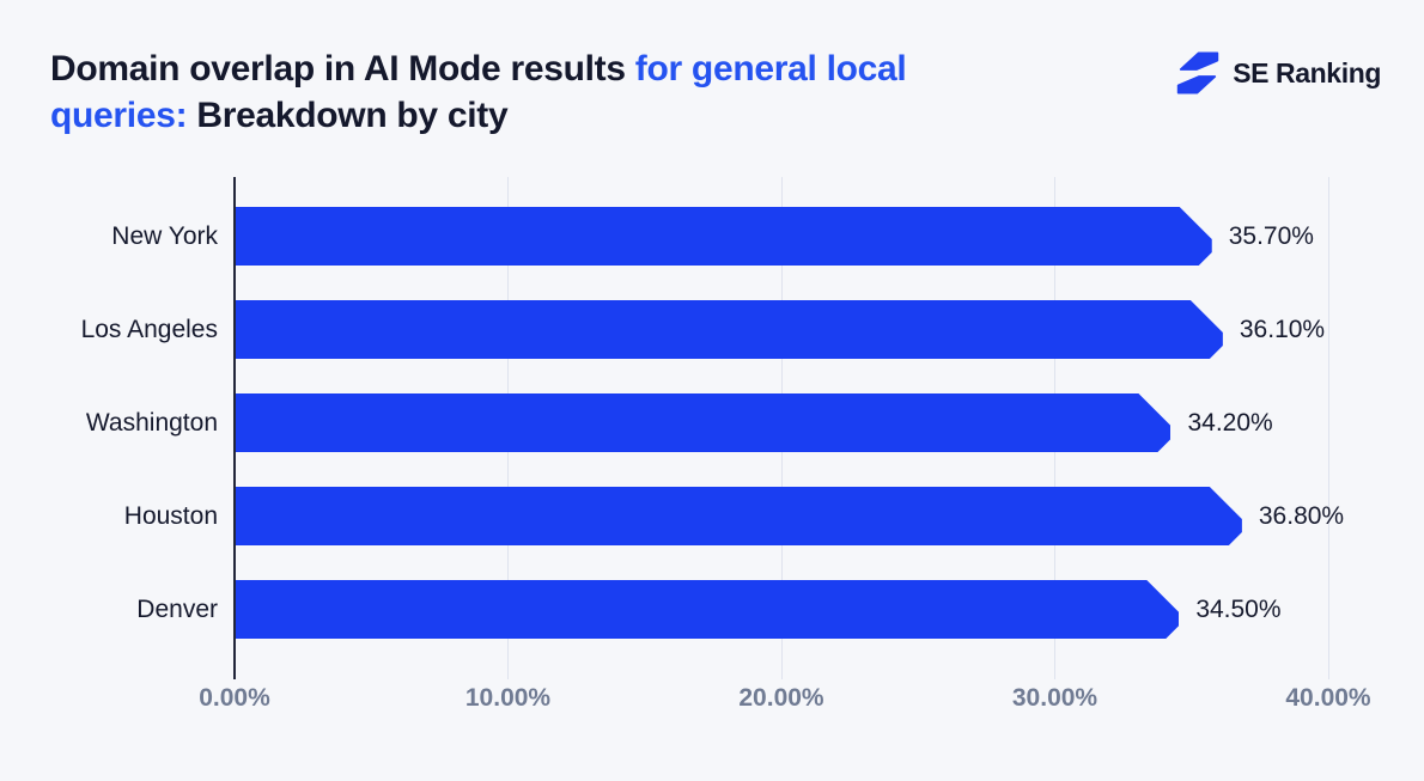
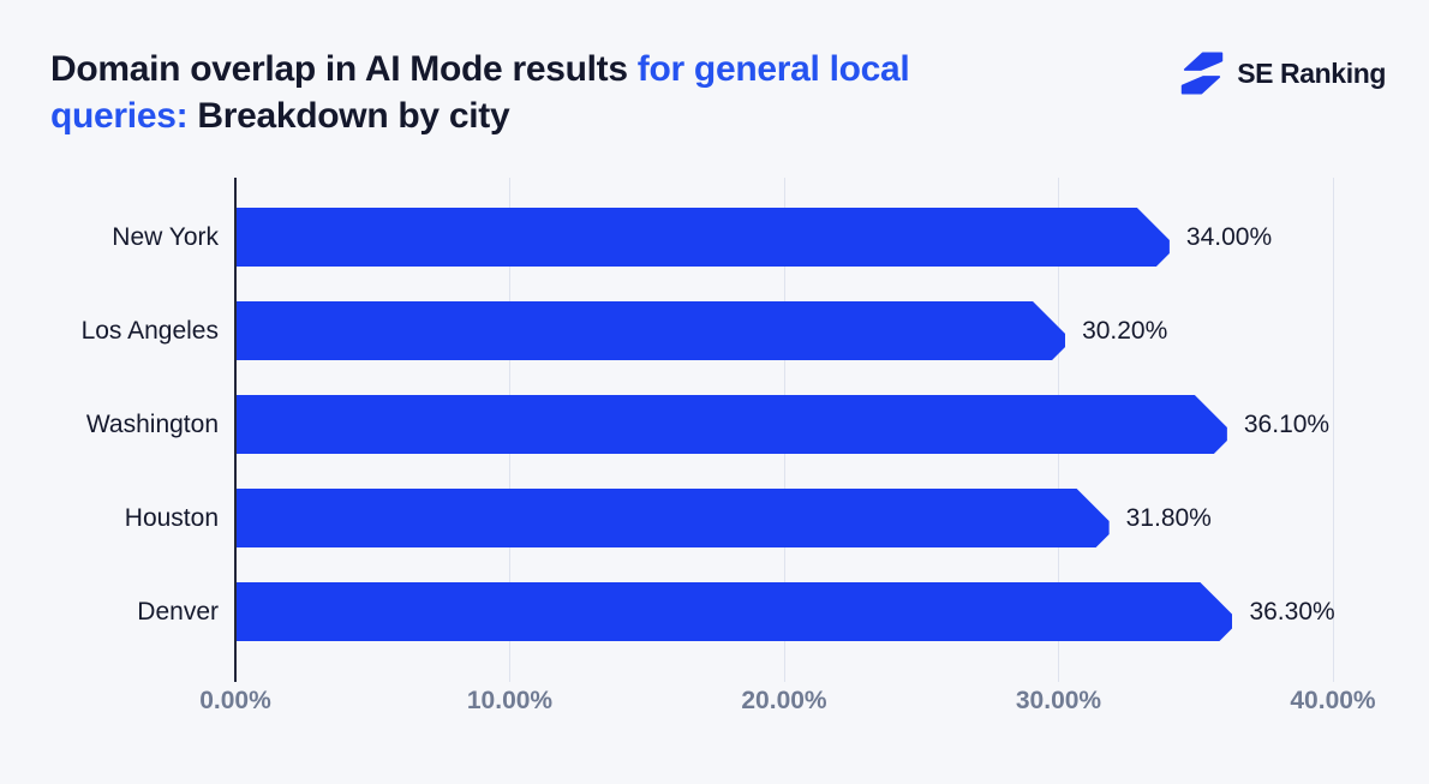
New York: 35.70% -> 34.00%
Los Angeles: 36.10% -> 30.20%
Washington: 34.20% -> 36.10%
Houston: 36.80% -> 31.80%
Denver: 34.50% -> 36.30%
